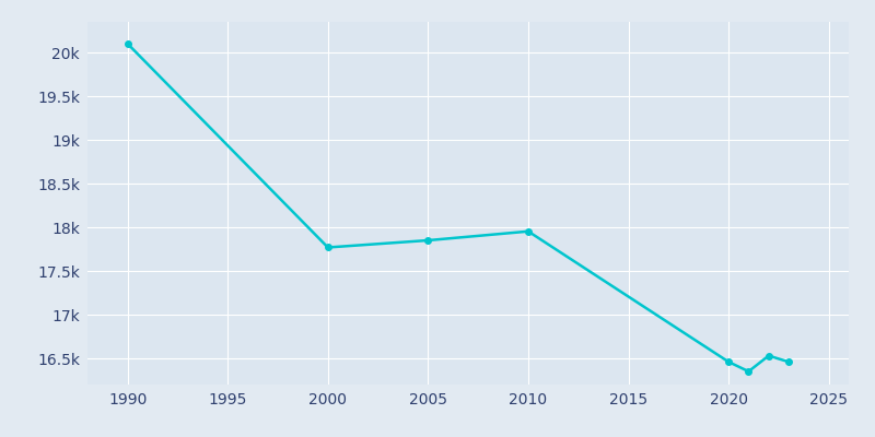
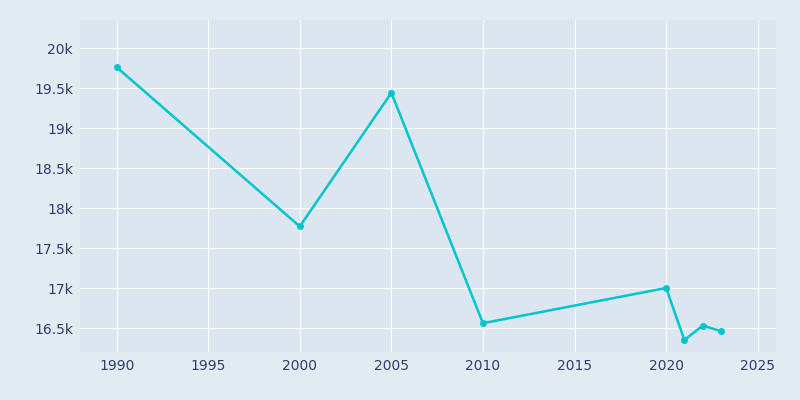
1990: 20.10k -> 19.76k
2005: 17.85k -> 19.44k
2010: 17.95k -> 16.56k
2020: 16.46k -> 17.00k
